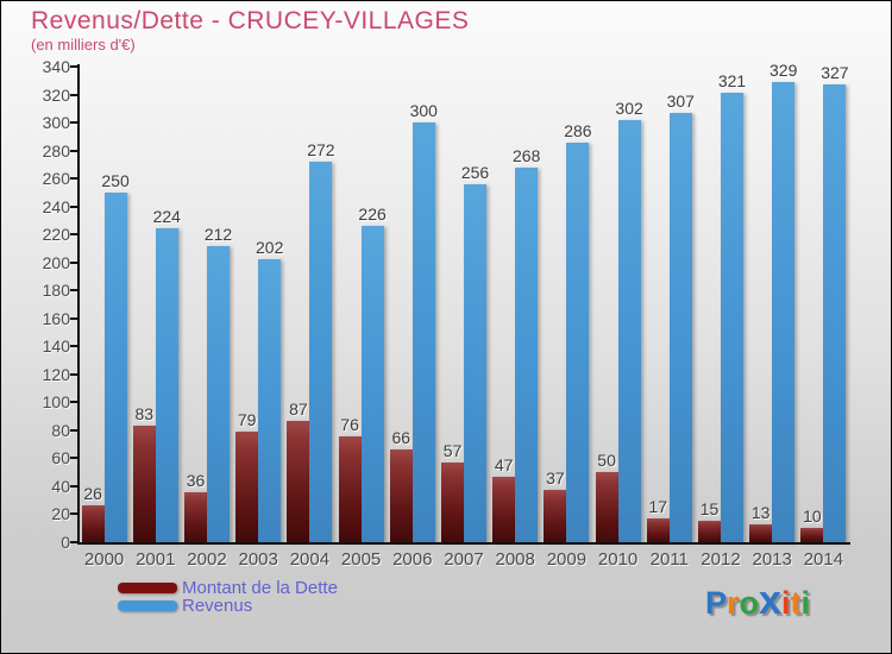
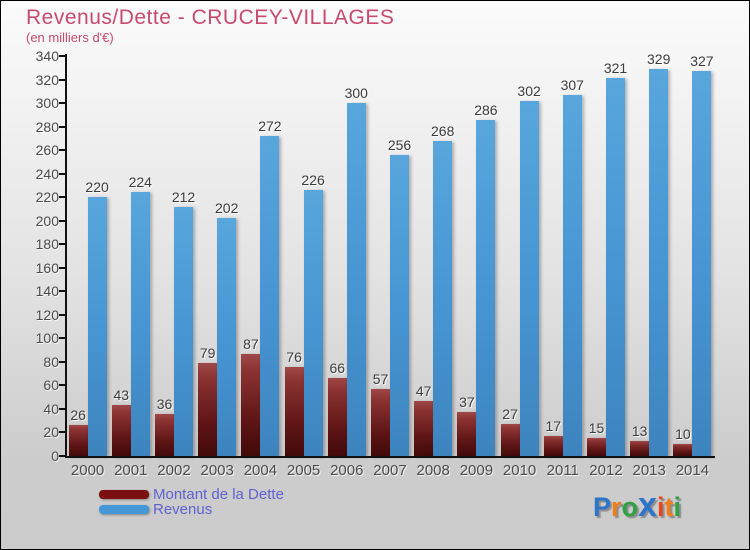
Revenus/2000: 250 -> 220
Montant de la Dette/2001: 83 -> 43
Montant de la Dette/2010: 50 -> 27
